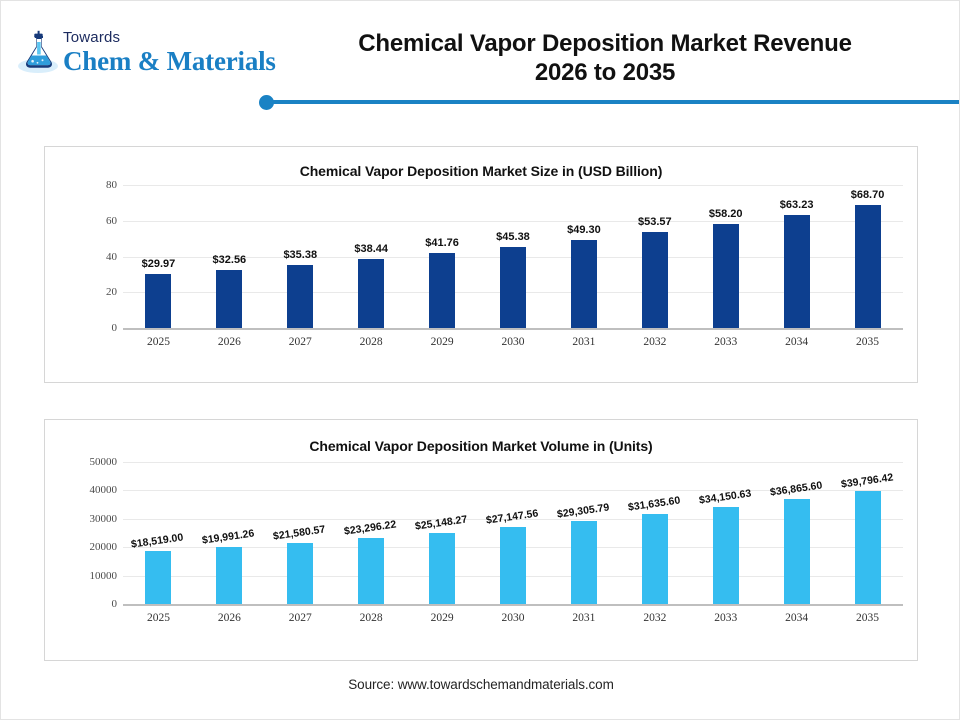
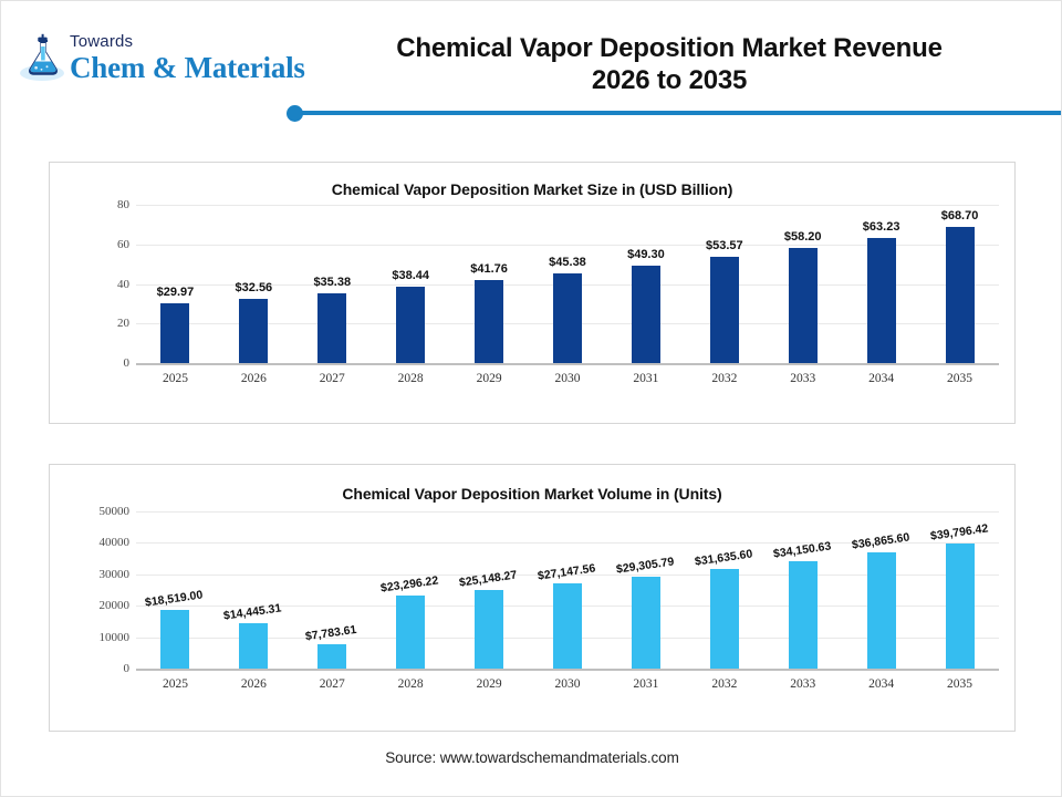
Chemical Vapor Deposition Market Volume in (Units)/2026: $19,991.26 -> $14,445.31
Chemical Vapor Deposition Market Volume in (Units)/2027: $21,580.57 -> $7,783.61
